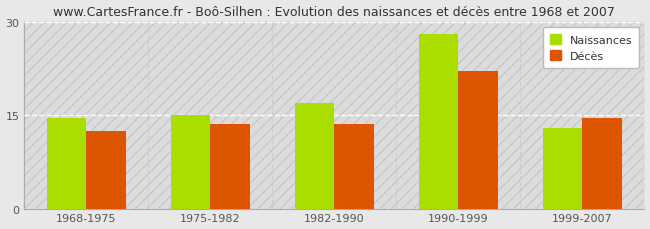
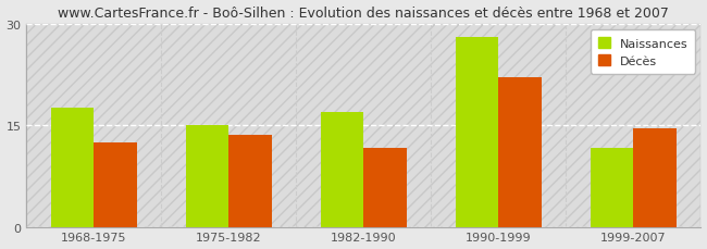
Naissances/1968-1975: 14.5 -> 17.6
Décès/1982-1990: 13.5 -> 11.6
Naissances/1999-2007: 13.0 -> 11.6
